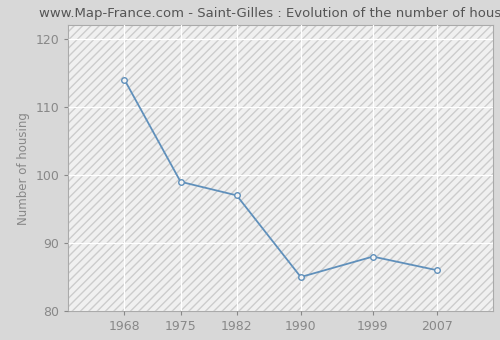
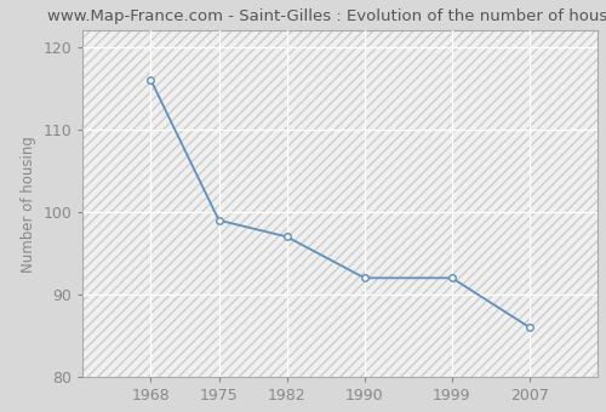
1968: 114 -> 116
1990: 85 -> 92
1999: 88 -> 92
